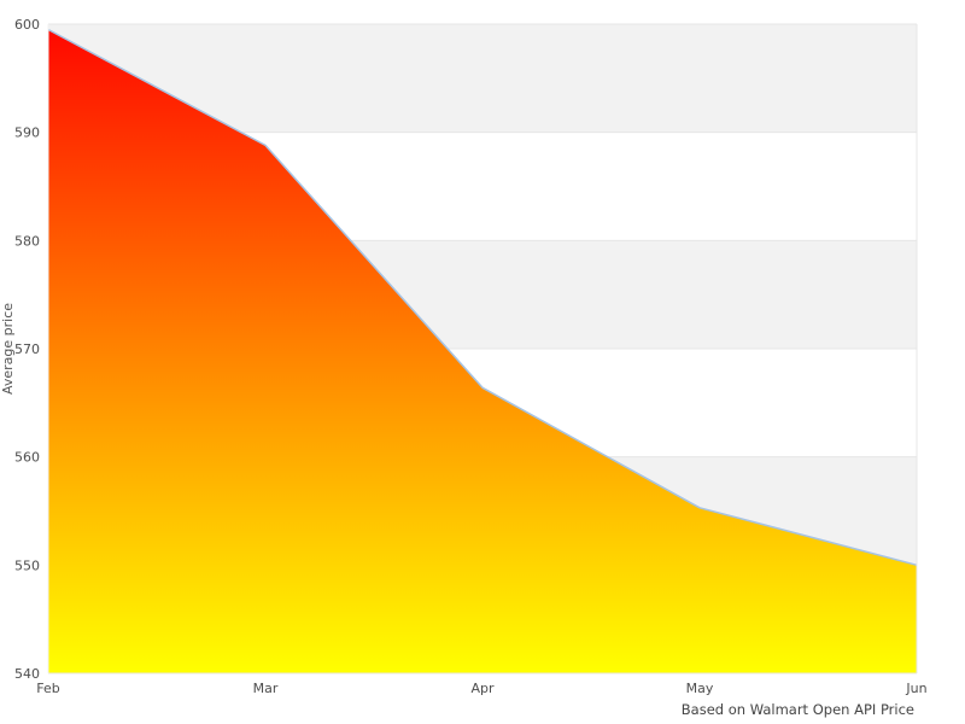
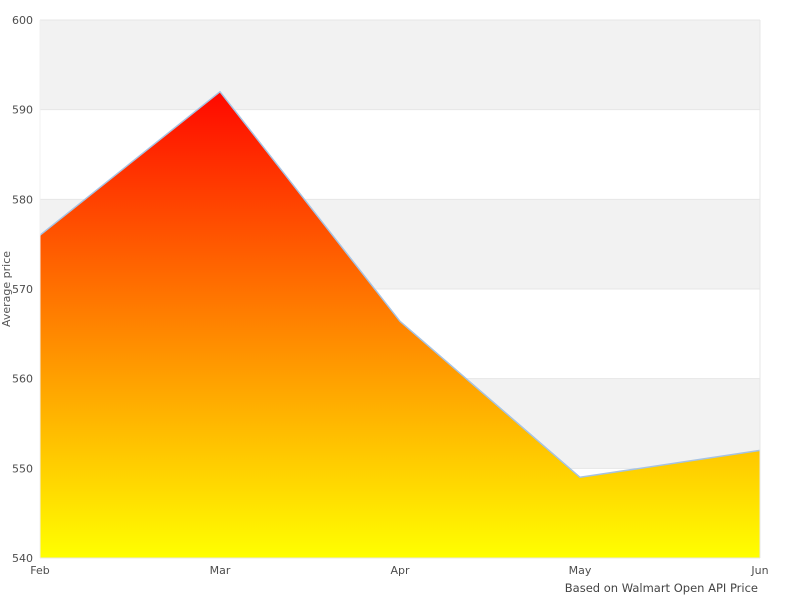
Feb: 600 -> 576
Mar: 589 -> 592
May: 555 -> 549
Jun: 550 -> 552
